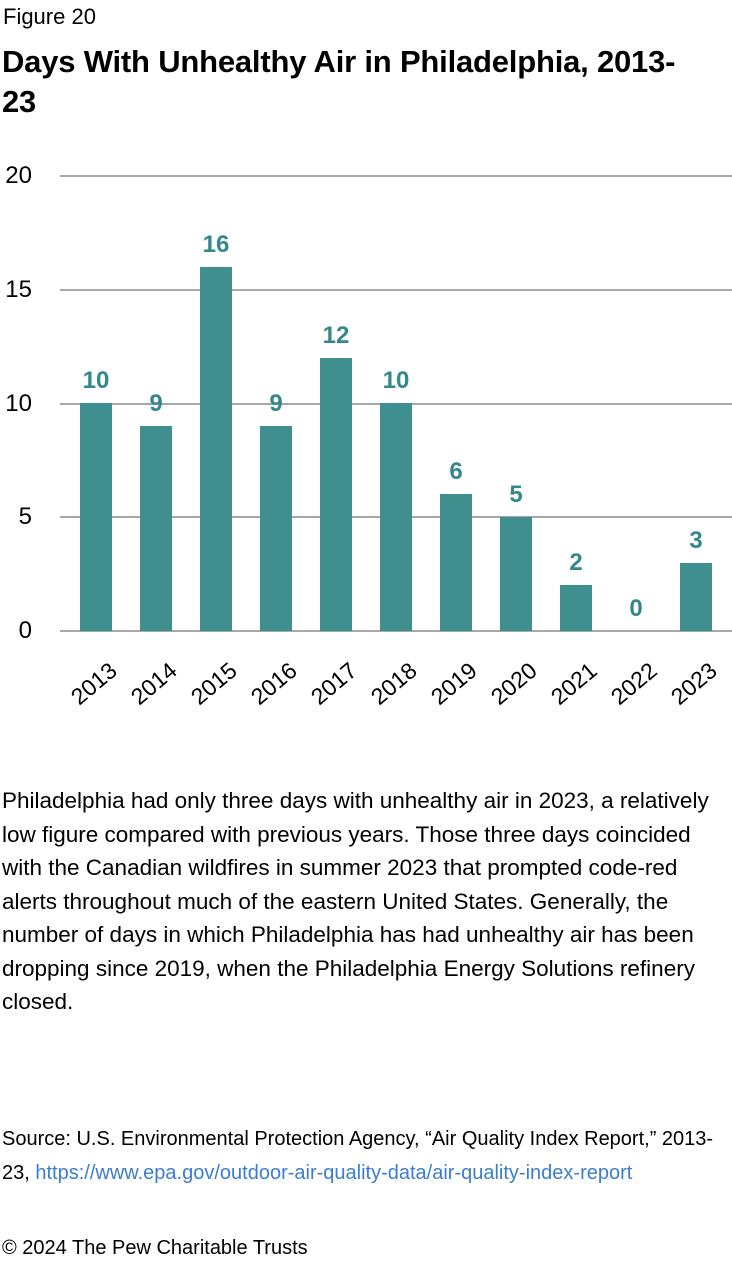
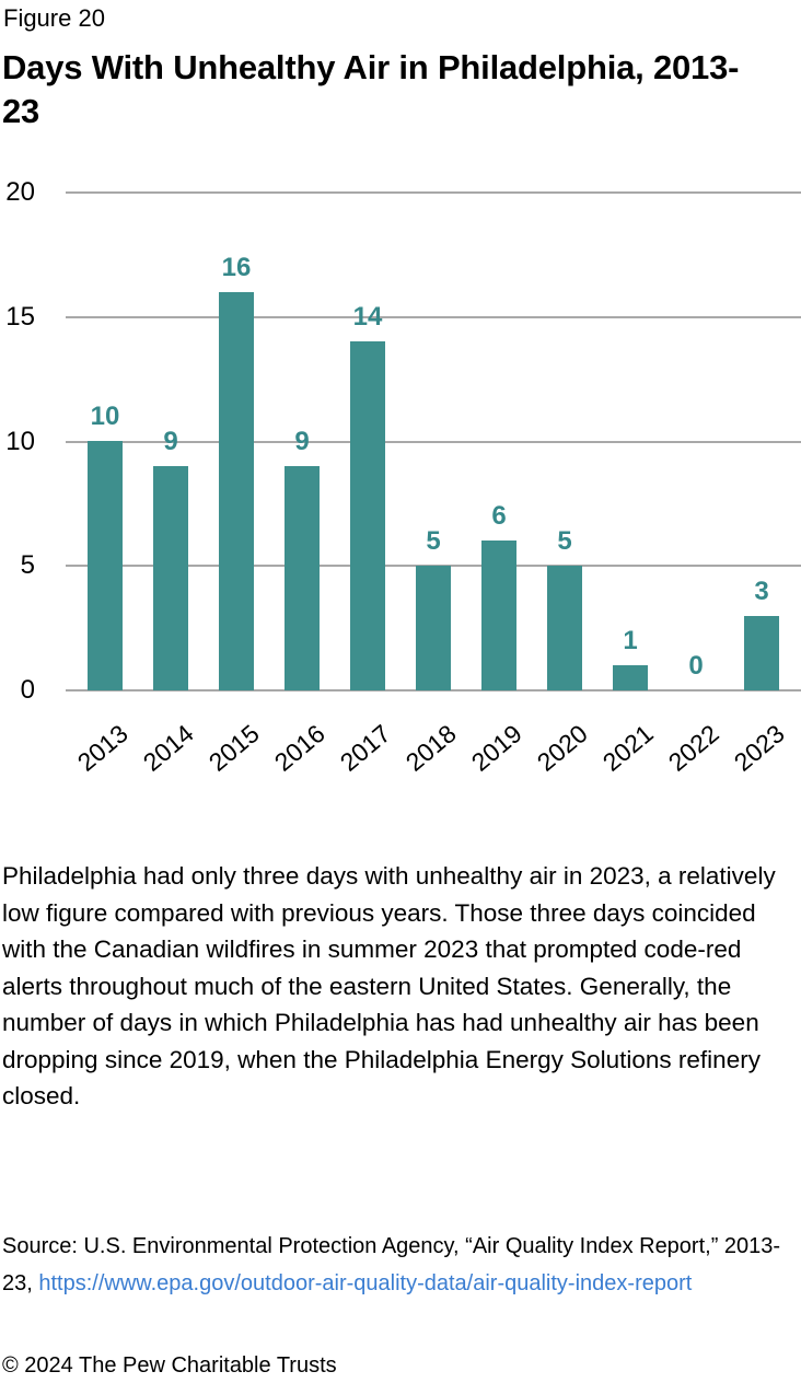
2017: 12 -> 14
2018: 10 -> 5
2021: 2 -> 1
